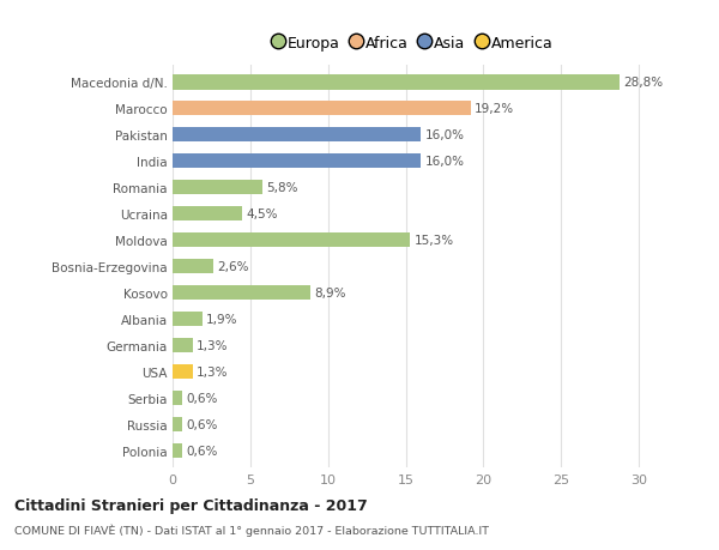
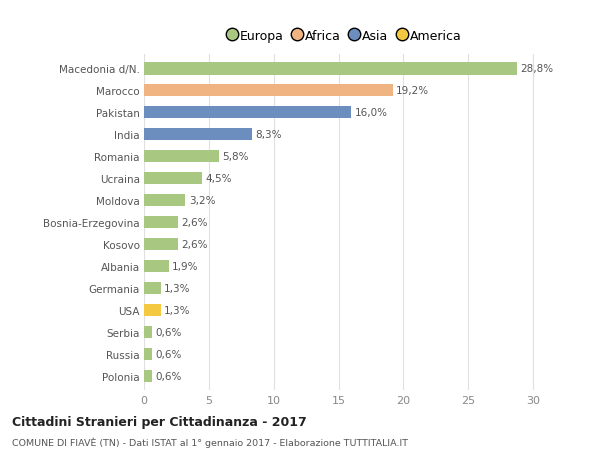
India: 16,0% -> 8,3%
Moldova: 15,3% -> 3,2%
Kosovo: 8,9% -> 2,6%
